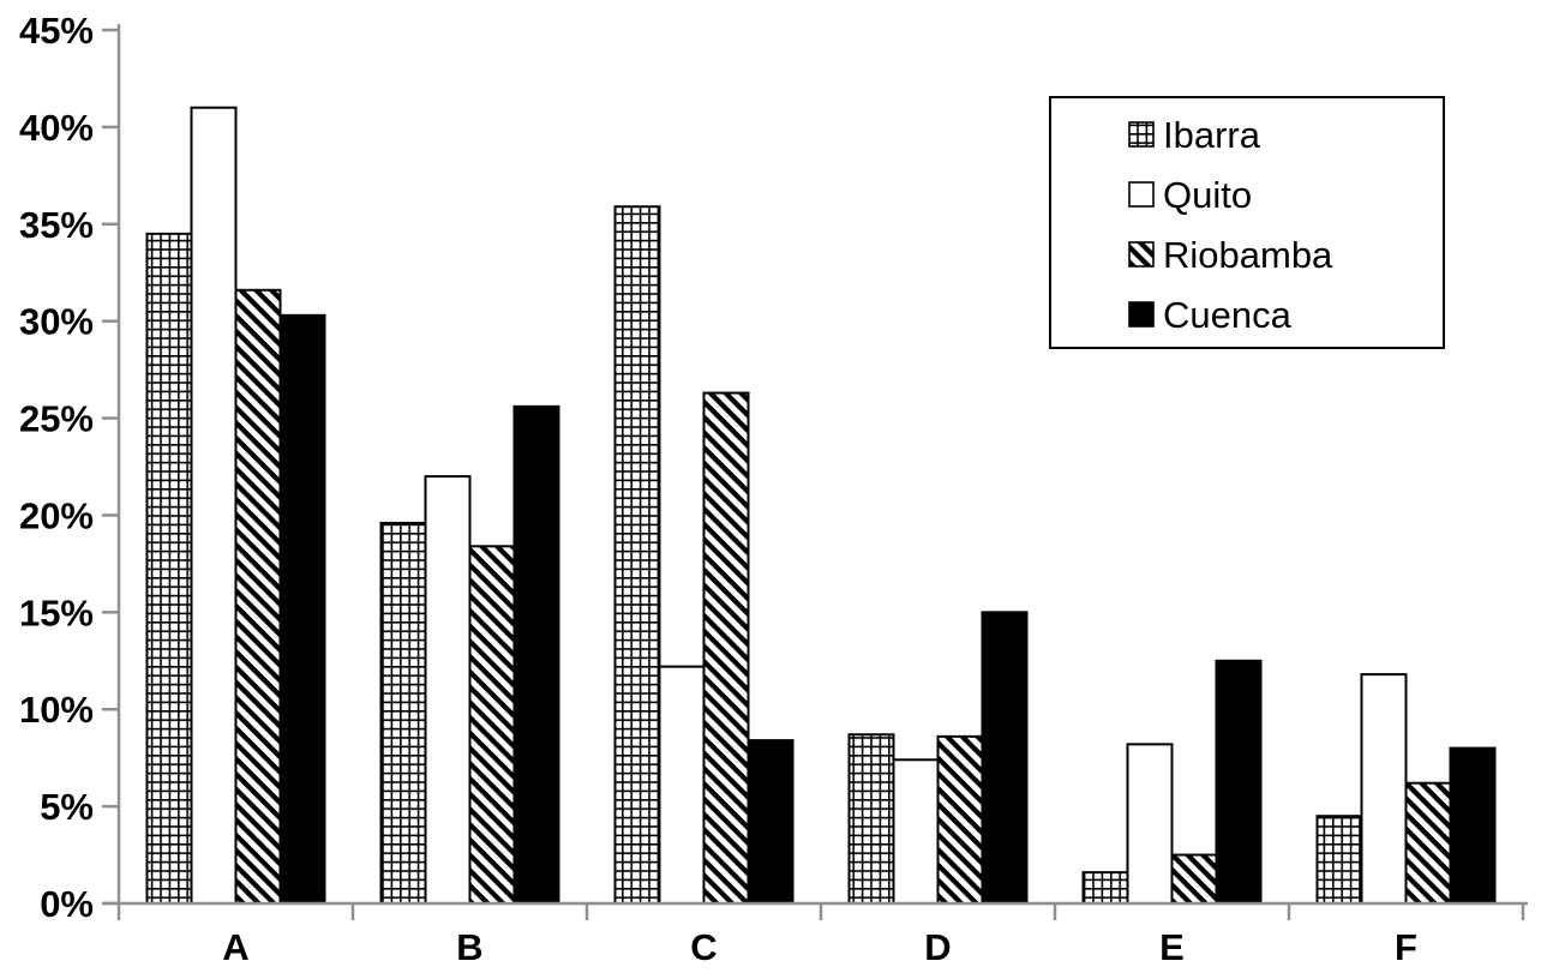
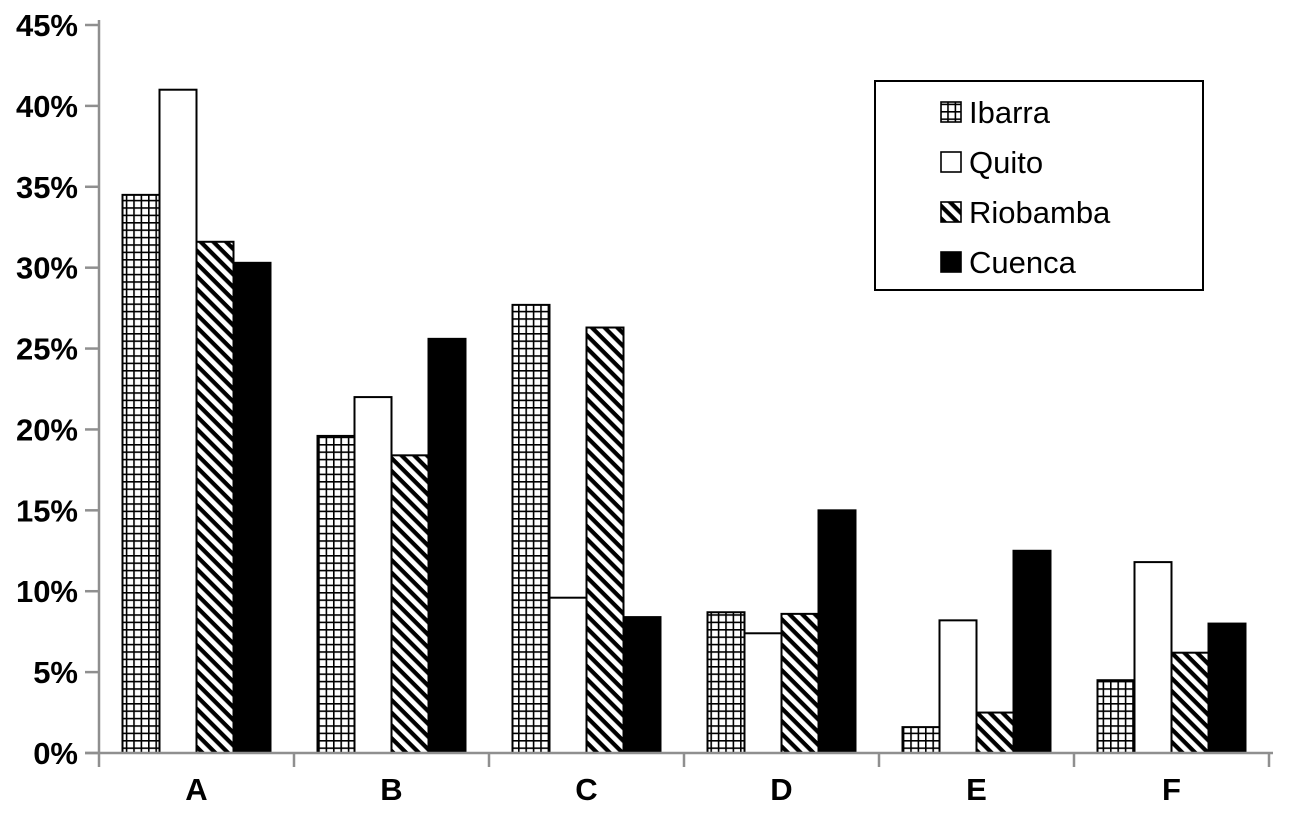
Ibarra/C: 35.9% -> 27.7%
Quito/C: 12.2% -> 9.6%
